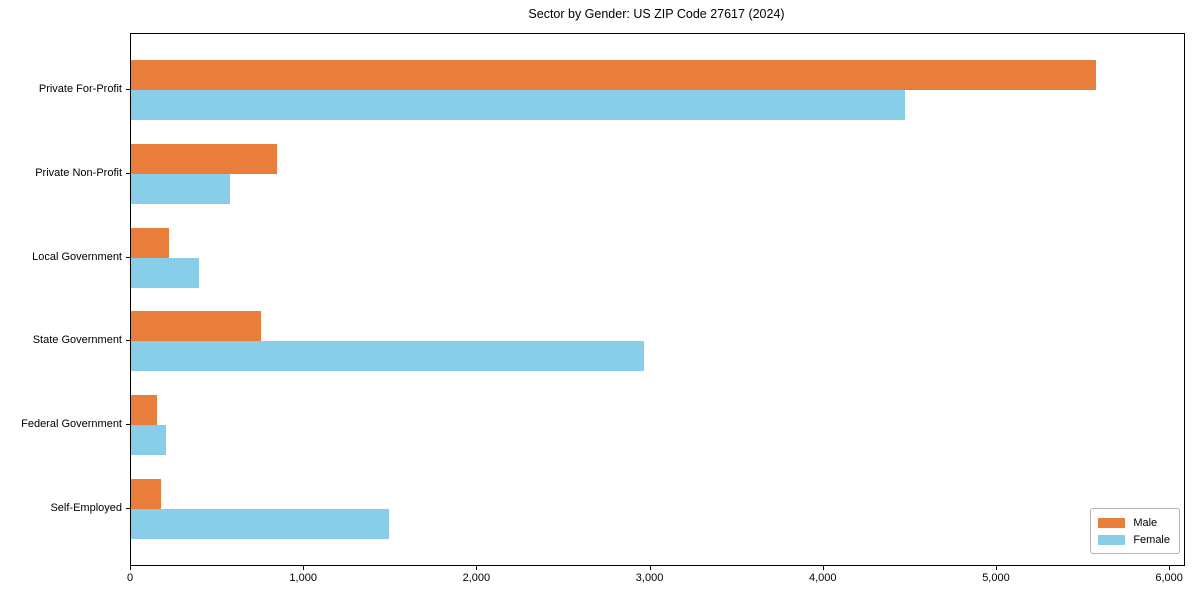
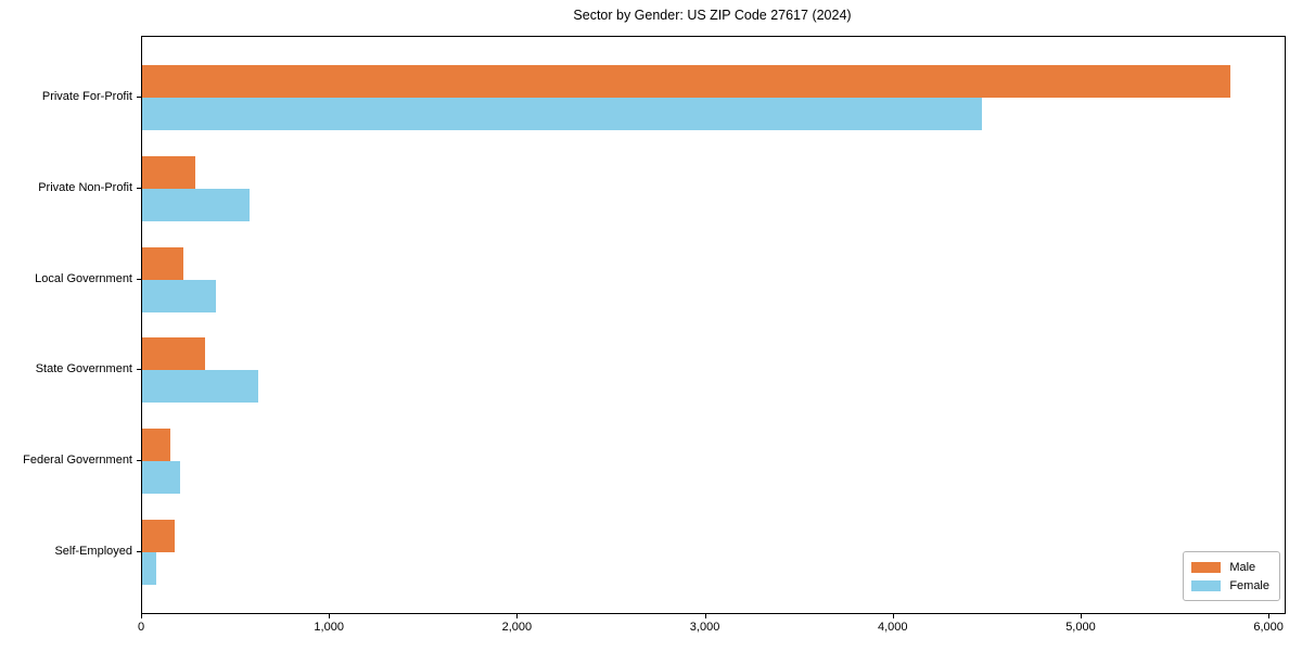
Male/Private For-Profit: 5570 -> 5790
Male/Private Non-Profit: 840 -> 280
Male/State Government: 750 -> 340
Female/State Government: 2960 -> 620
Female/Self-Employed: 1490 -> 80
